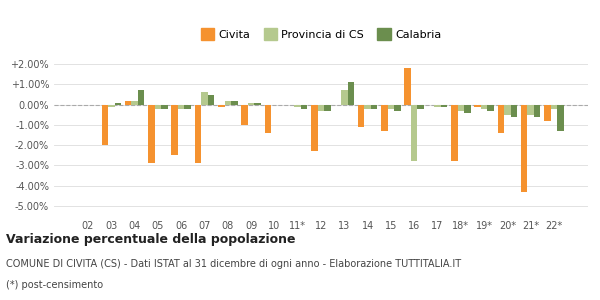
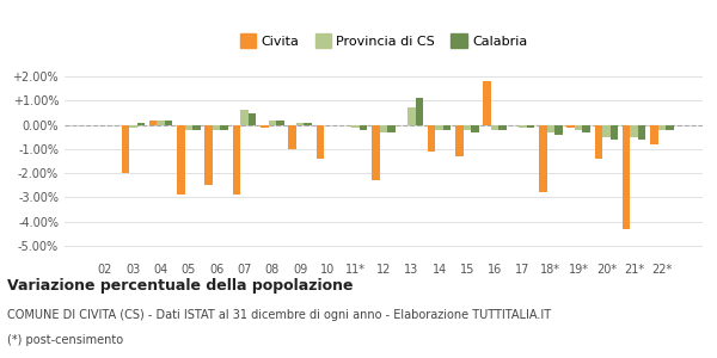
Calabria/04: 0.7% -> 0.2%
Provincia di CS/16: -2.8% -> -0.2%
Calabria/22*: -1.3% -> -0.2%
